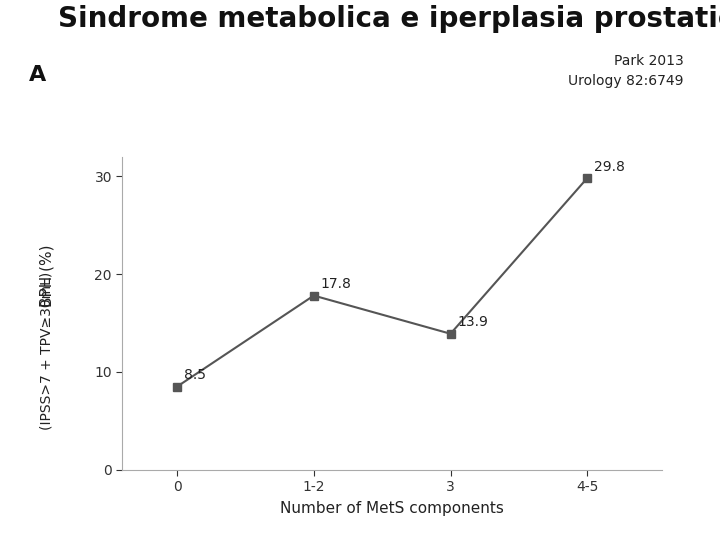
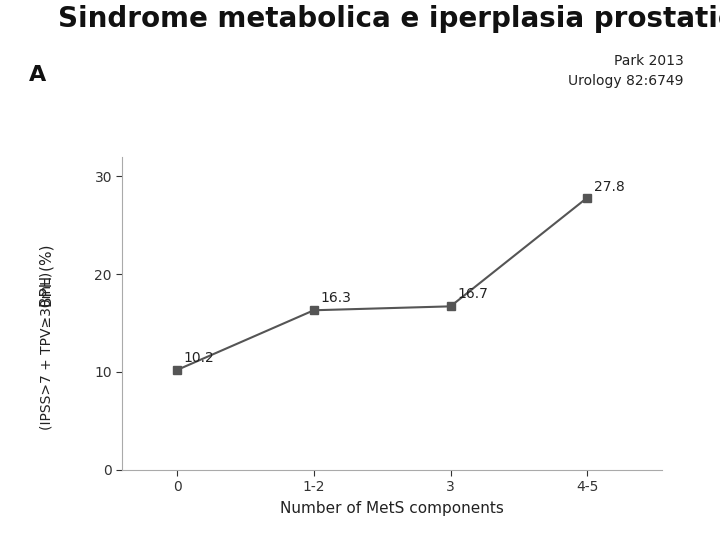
0: 8.5 -> 10.2
1-2: 17.8 -> 16.3
3: 13.9 -> 16.7
4-5: 29.8 -> 27.8
